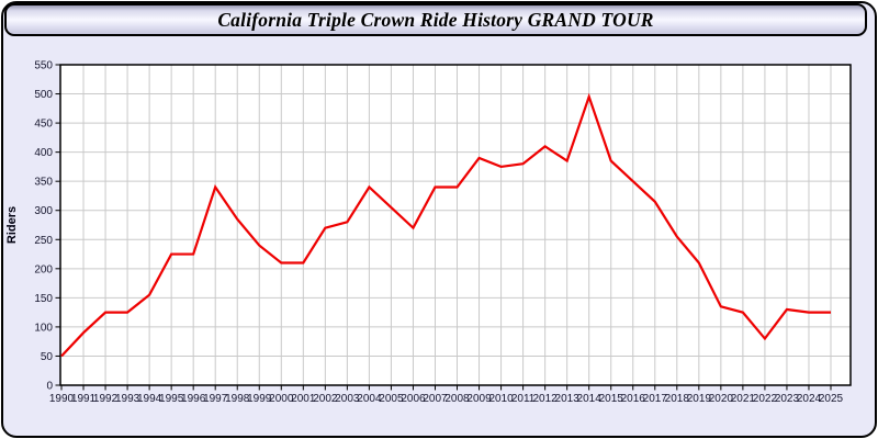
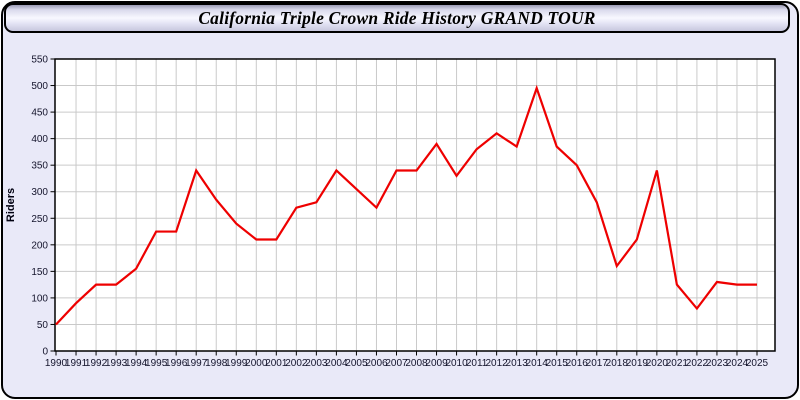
2010: 380 -> 330
2017: 320 -> 280
2018: 260 -> 160
2020: 140 -> 340
